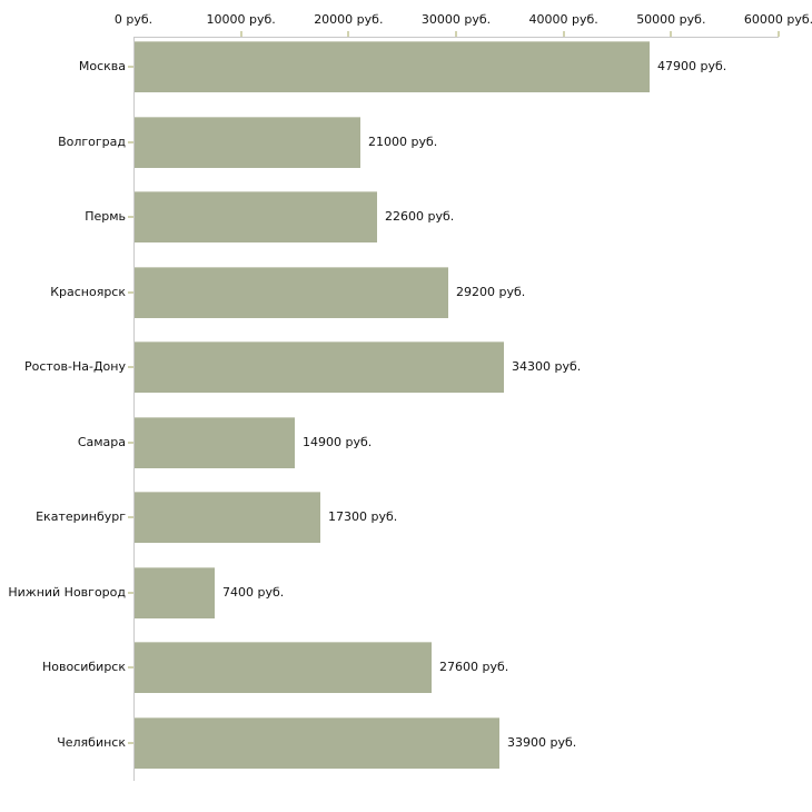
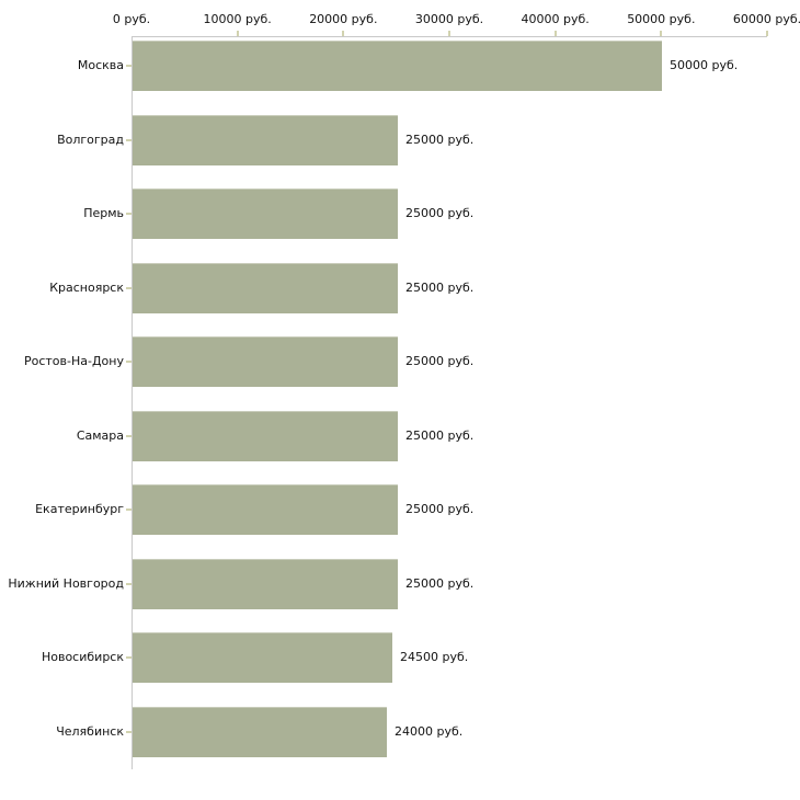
Москва: 47900 -> 50000
Волгоград: 21000 -> 25000
Пермь: 22600 -> 25000
Красноярск: 29200 -> 25000
Ростов-На-Дону: 34300 -> 25000
Самара: 14900 -> 25000
Екатеринбург: 17300 -> 25000
Нижний Новгород: 7400 -> 25000
Новосибирск: 27600 -> 24500
Челябинск: 33900 -> 24000
